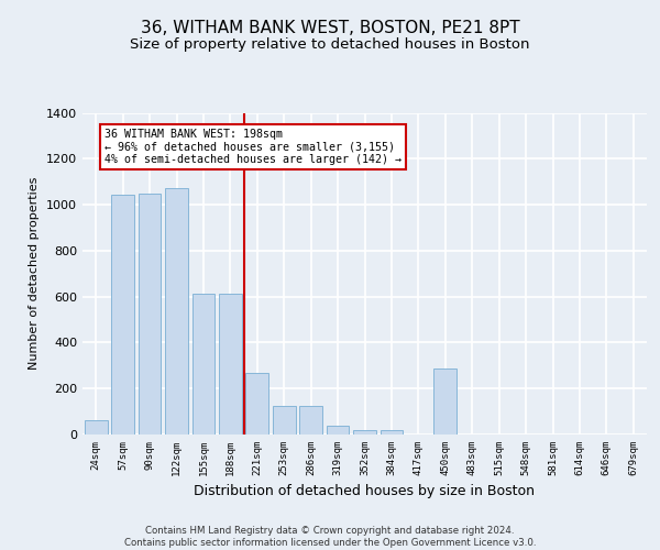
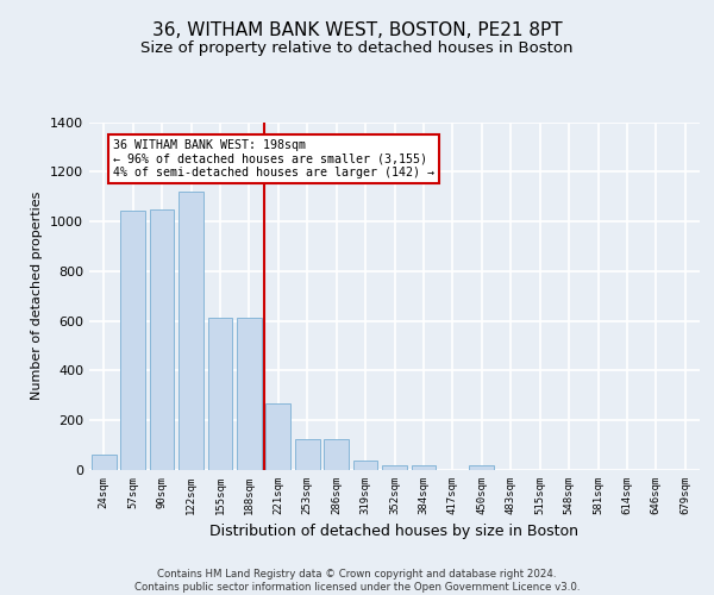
122sqm: 1070 -> 1120
450sqm: 285 -> 20
